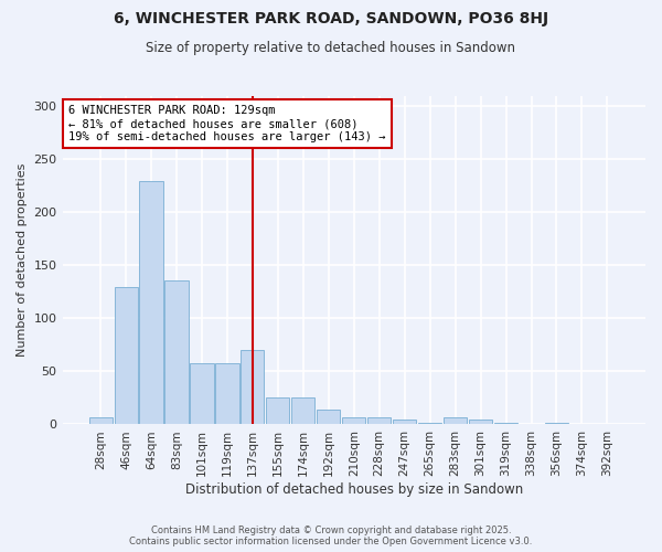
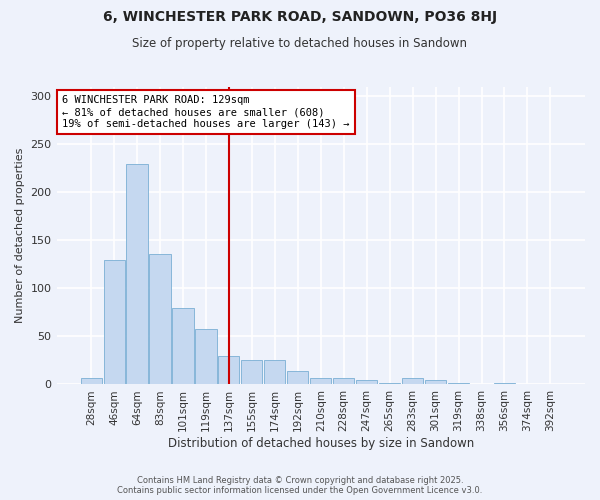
101sqm: 58 -> 80
137sqm: 70 -> 30
